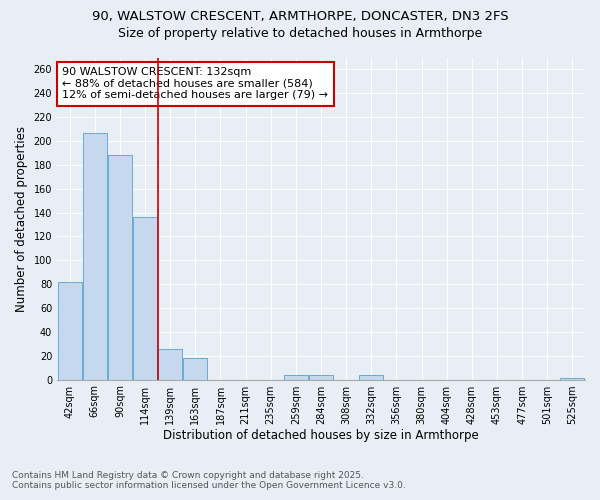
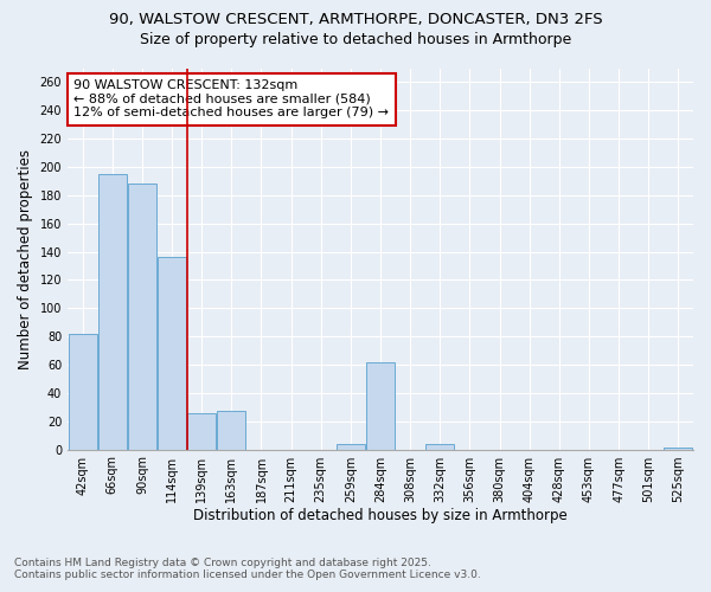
66sqm: 207 -> 195
163sqm: 18 -> 27
284sqm: 4 -> 62
